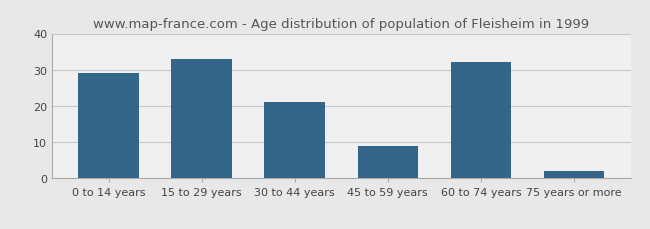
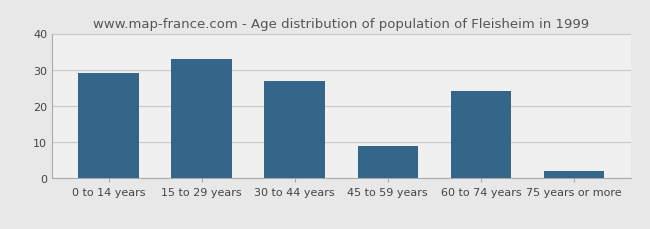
30 to 44 years: 21 -> 27
60 to 74 years: 32 -> 24
